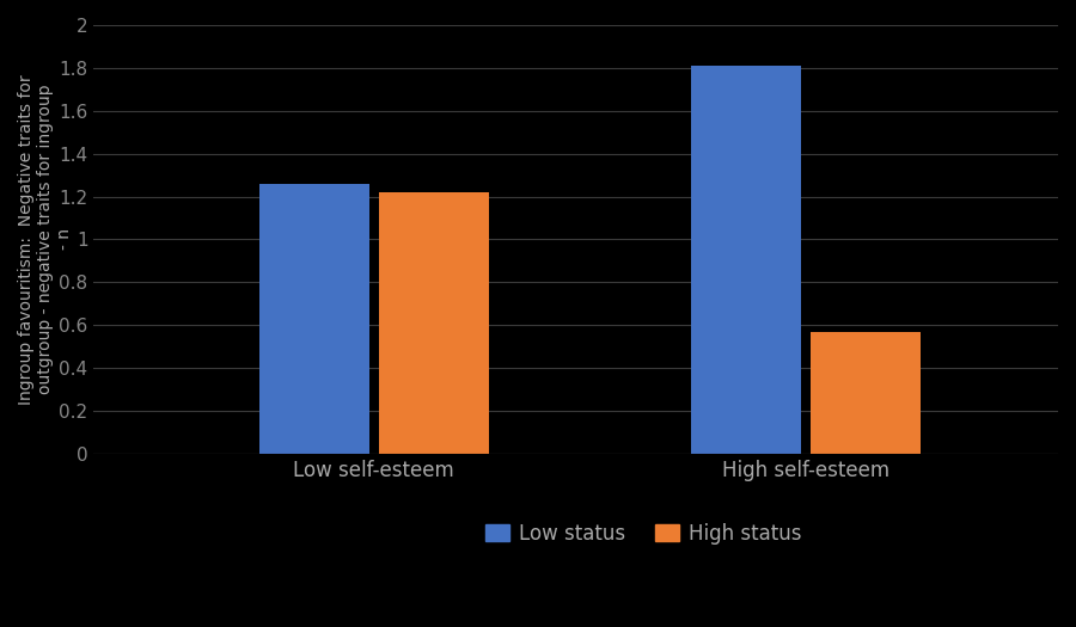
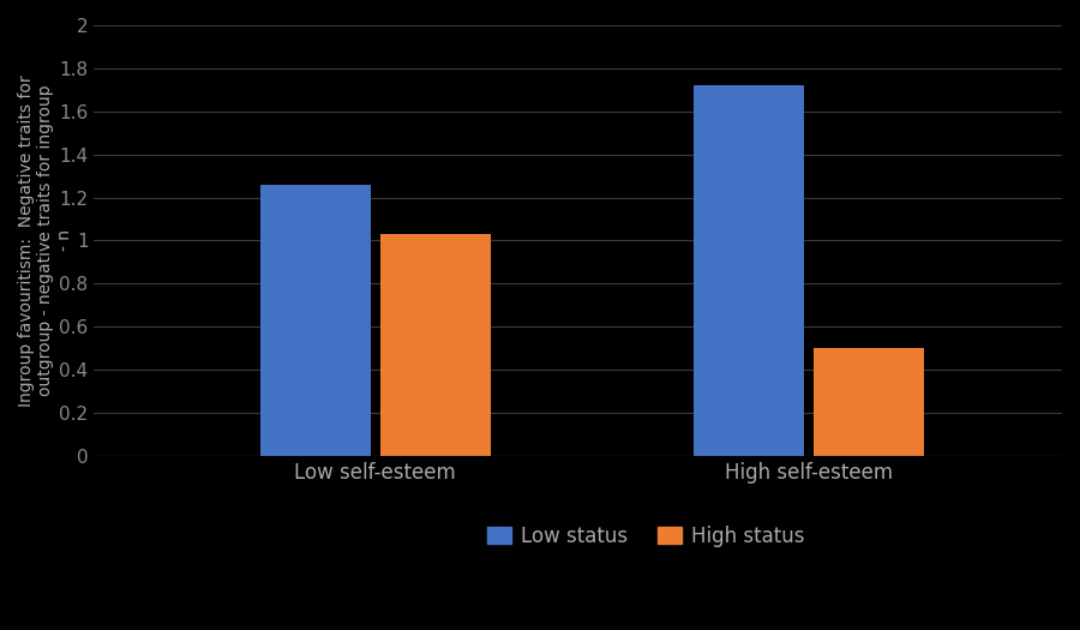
High status/Low self-esteem: 1.22 -> 1.03
Low status/High self-esteem: 1.81 -> 1.72
High status/High self-esteem: 0.57 -> 0.50
